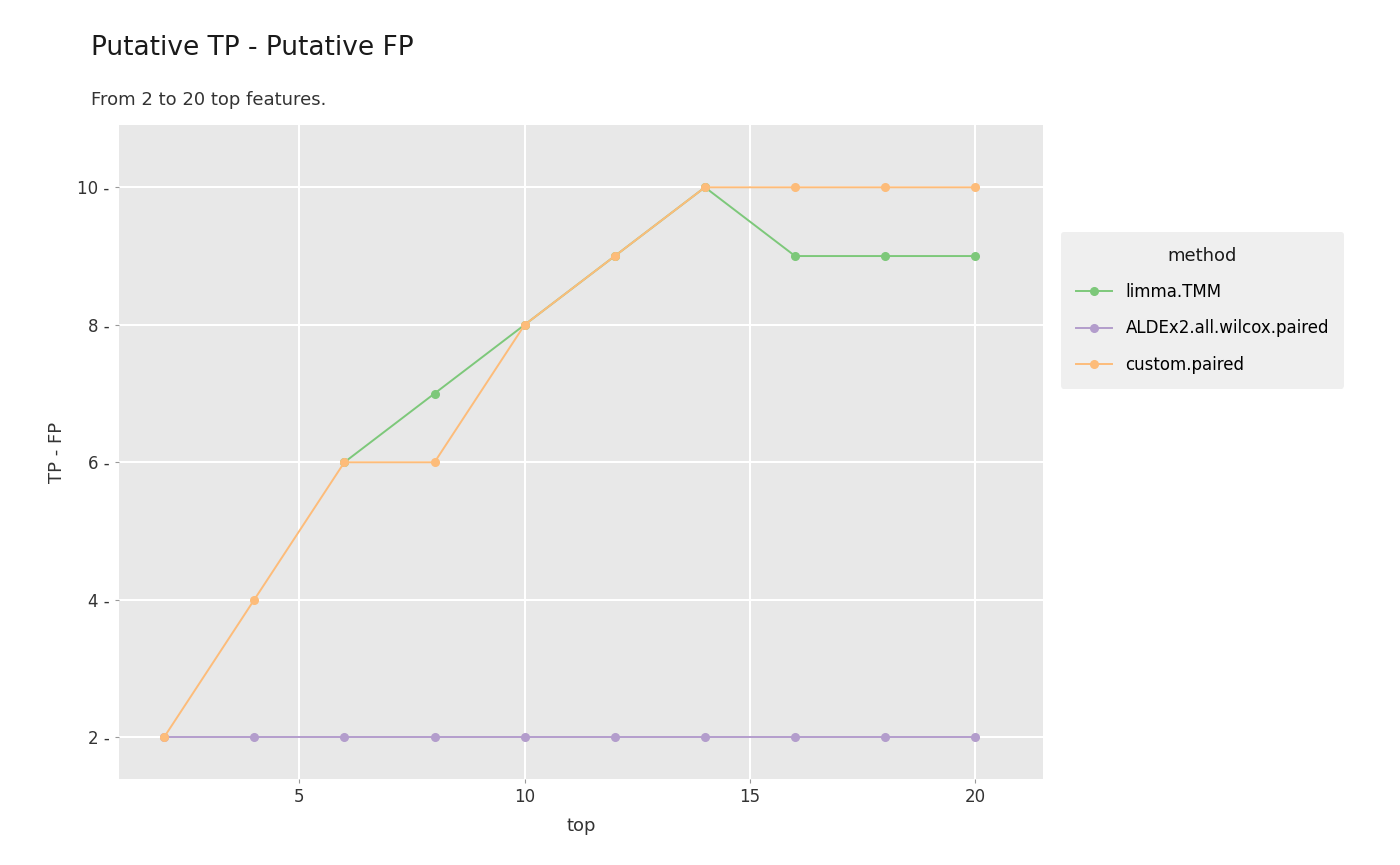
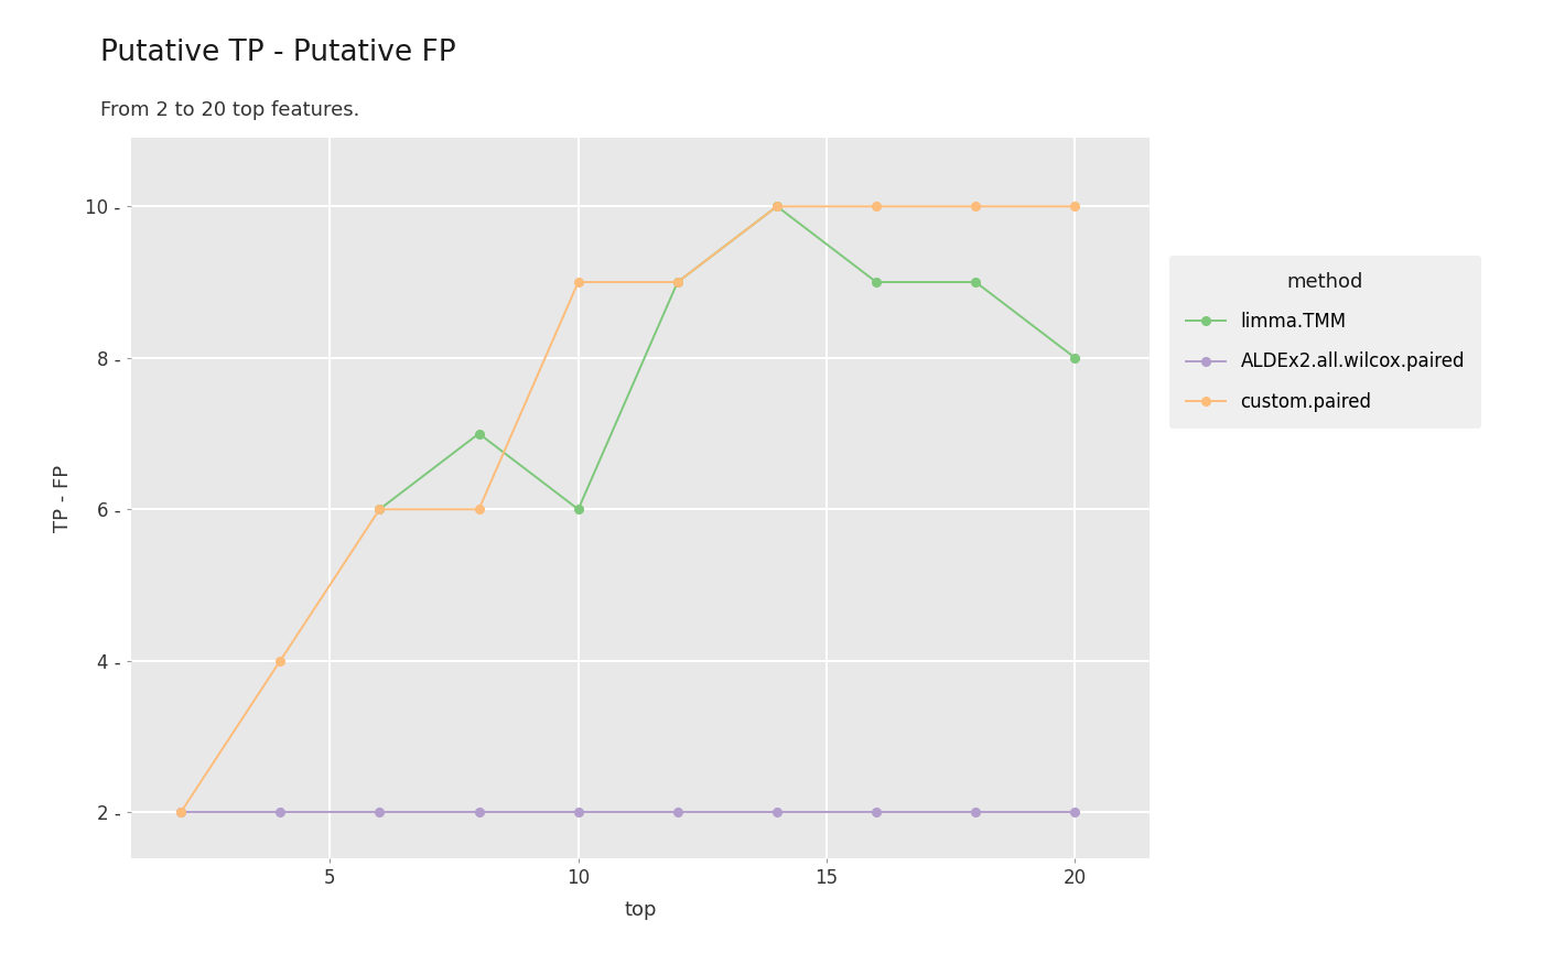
limma.TMM/10: 8 - -> 6 -
custom.paired/10: 8 - -> 9 -
limma.TMM/20: 9 - -> 8 -
